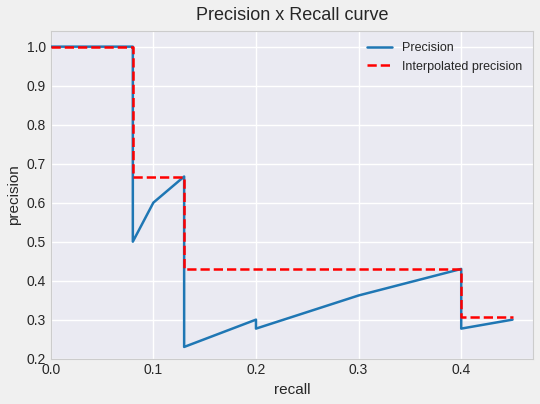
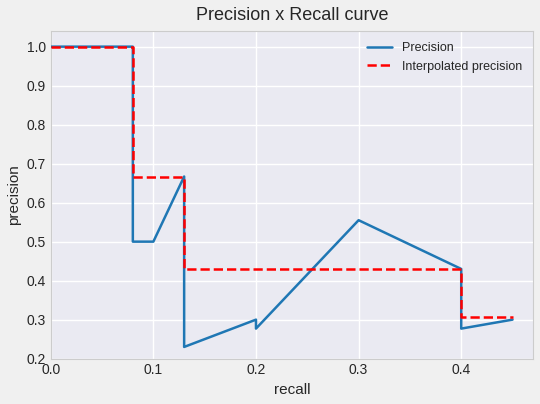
Precision/0.1: 0.600 -> 0.500
Precision/0.3: 0.362 -> 0.555
